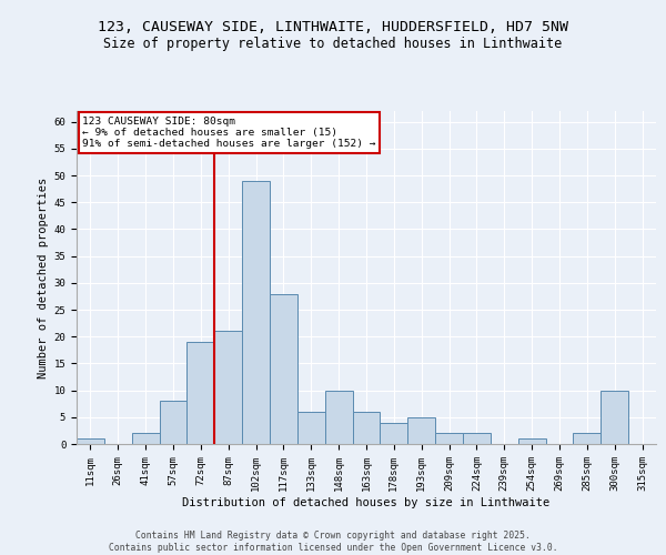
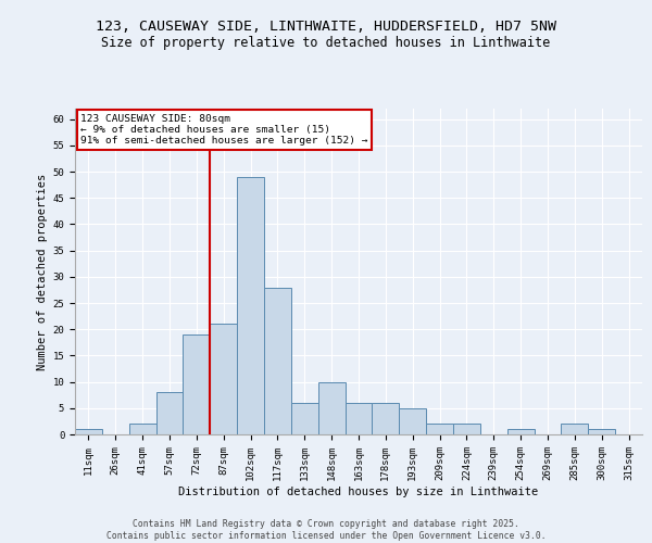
178sqm: 4 -> 6
300sqm: 10 -> 1
